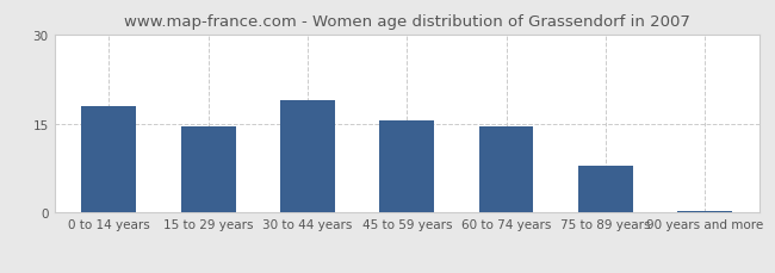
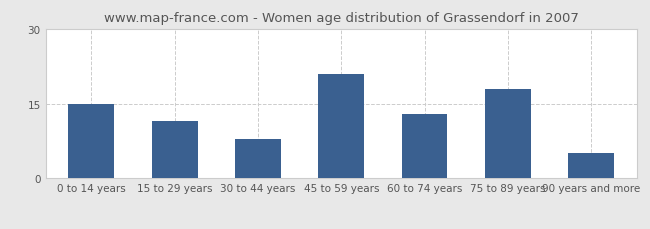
0 to 14 years: 18.0 -> 15.0
15 to 29 years: 14.5 -> 11.5
30 to 44 years: 19.0 -> 8.0
45 to 59 years: 15.5 -> 21.0
60 to 74 years: 14.5 -> 13.0
75 to 89 years: 8.0 -> 18.0
90 years and more: 0.3 -> 5.0
